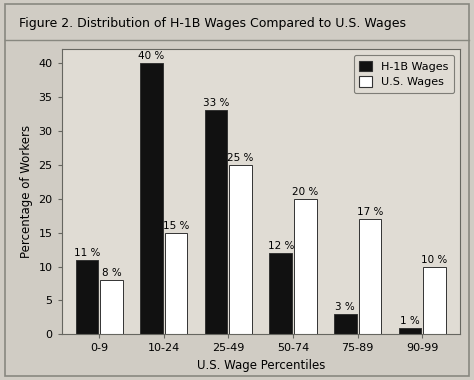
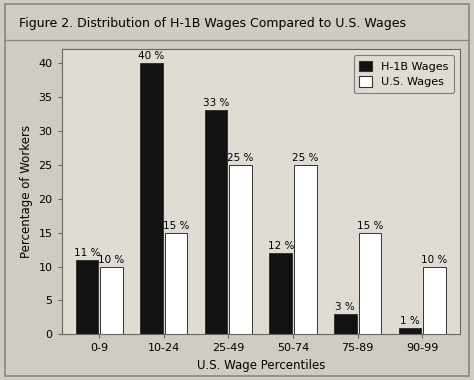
U.S. Wages/0-9: 8 -> 10
U.S. Wages/50-74: 20 -> 25
U.S. Wages/75-89: 17 -> 15
